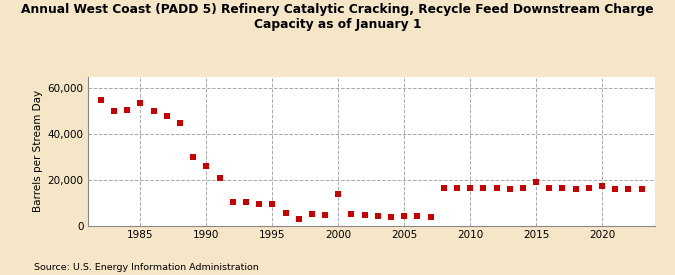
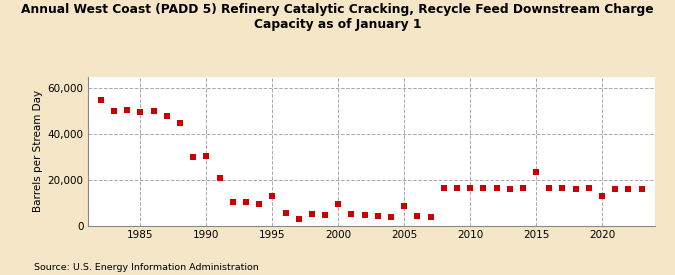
1985: 53,500 -> 49,500
1990: 26,000 -> 30,500
1995: 9,500 -> 13,000
2000: 14,000 -> 9,500
2005: 4,000 -> 8,500
2015: 19,000 -> 23,500
2020: 17,500 -> 13,000
